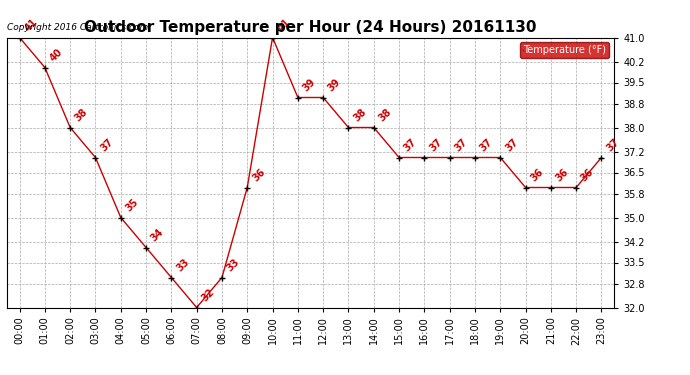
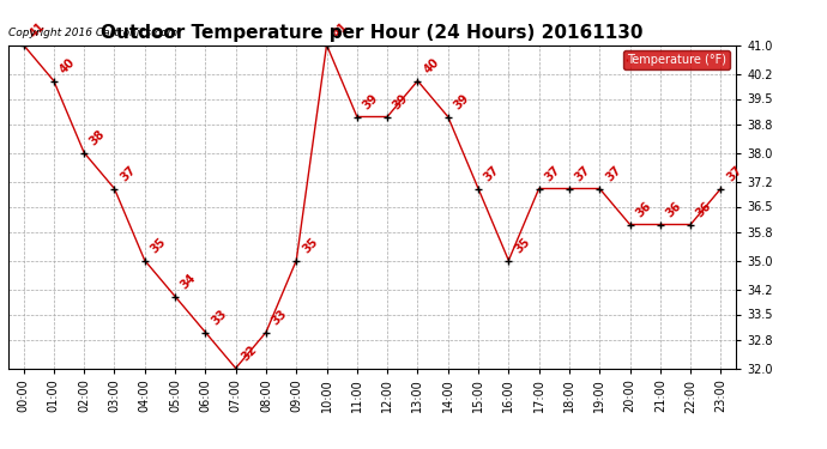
09:00: 36 -> 35
13:00: 38 -> 40
14:00: 38 -> 39
16:00: 37 -> 35
